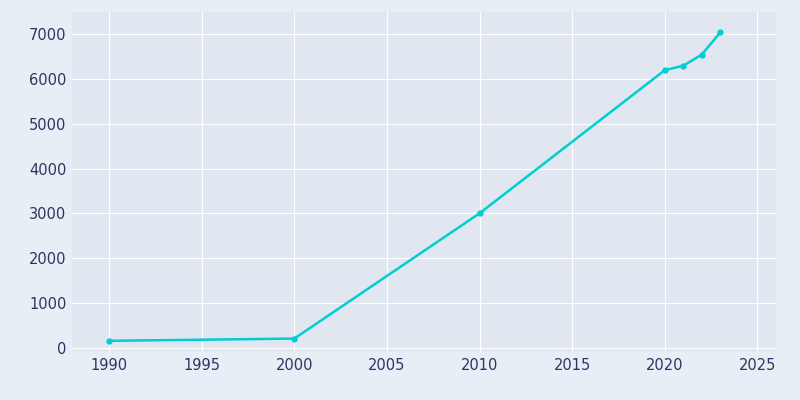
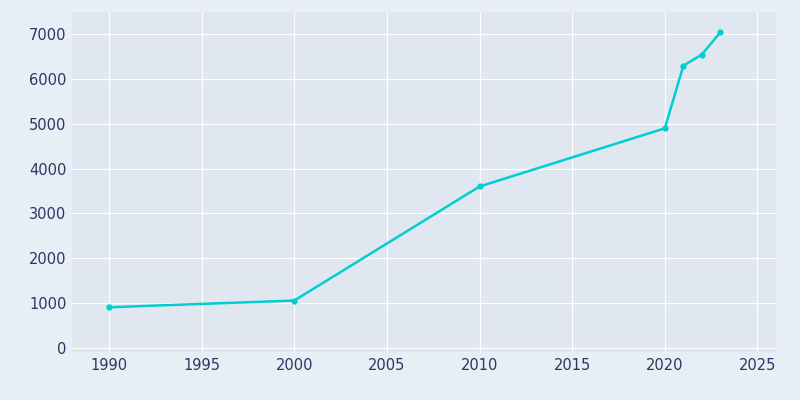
1990: 150 -> 900
2000: 200 -> 1050
2010: 3000 -> 3600
2020: 6200 -> 4900
